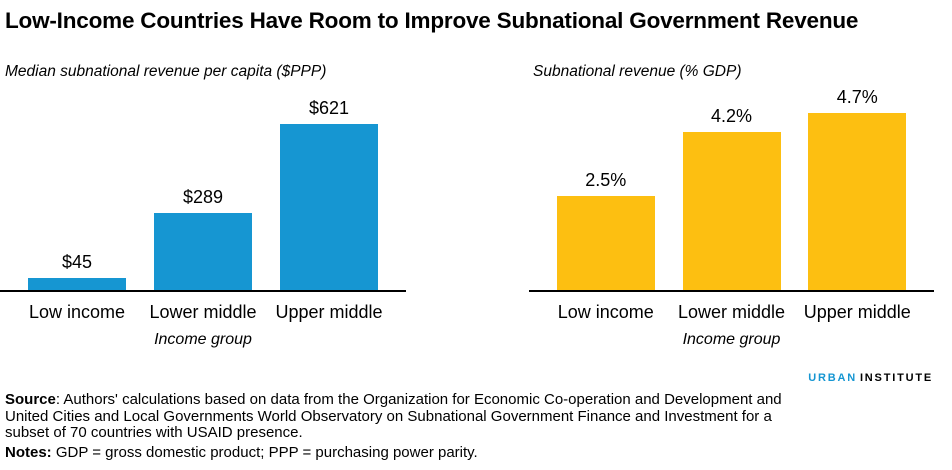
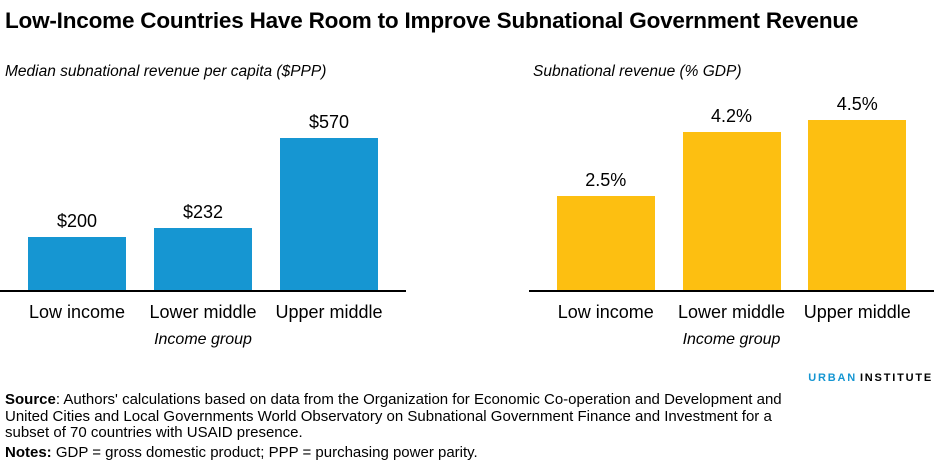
Median subnational revenue per capita ($PPP)/Low income: $45 -> $200
Median subnational revenue per capita ($PPP)/Lower middle: $289 -> $232
Median subnational revenue per capita ($PPP)/Upper middle: $621 -> $570
Subnational revenue (% GDP)/Upper middle: 4.7% -> 4.5%
